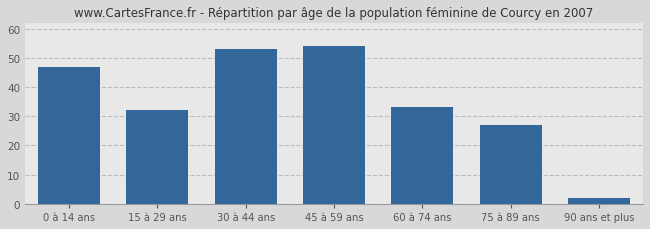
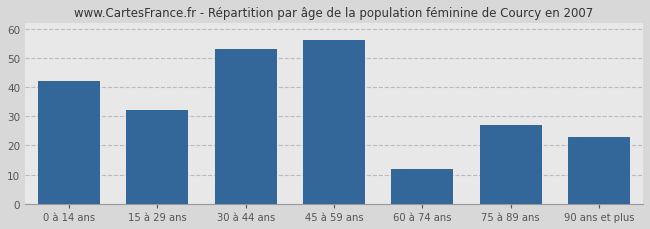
0 à 14 ans: 47 -> 42
45 à 59 ans: 54 -> 56
60 à 74 ans: 33 -> 12
90 ans et plus: 2 -> 23
